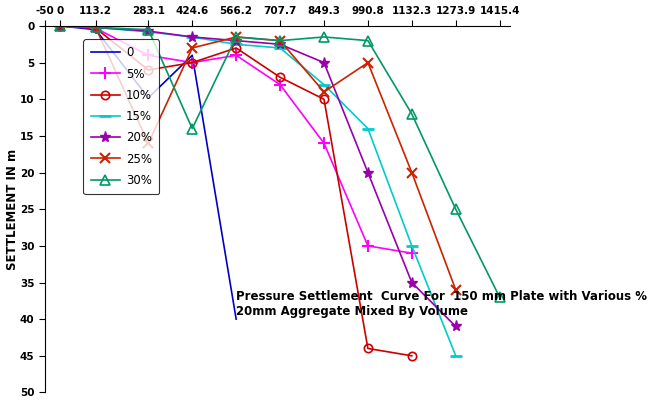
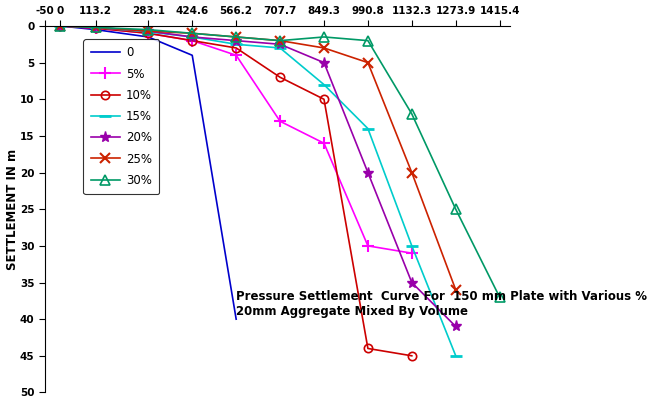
0/283.1: 9.8 -> 1.5
5%/283.1: 4.0 -> 1.0
10%/283.1: 6.0 -> 1.0
25%/283.1: 16.0 -> 0.7
5%/424.6: 5.0 -> 2.0
10%/424.6: 5.0 -> 2.0
25%/424.6: 3.0 -> 1.0
30%/424.6: 14.0 -> 1.0
5%/707.7: 8.0 -> 13.0
25%/849.3: 9.0 -> 3.0
